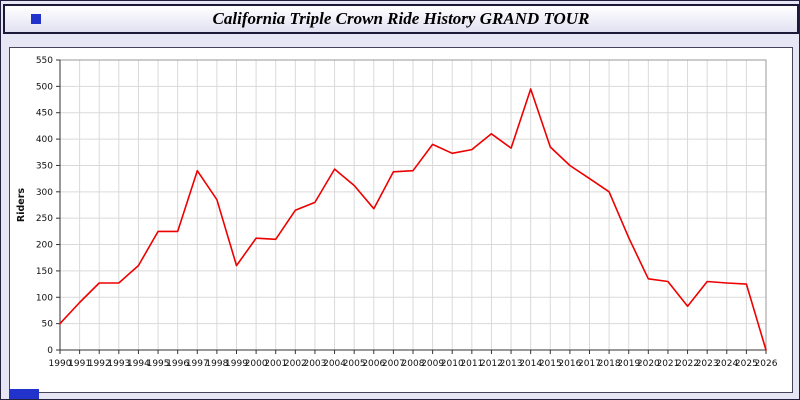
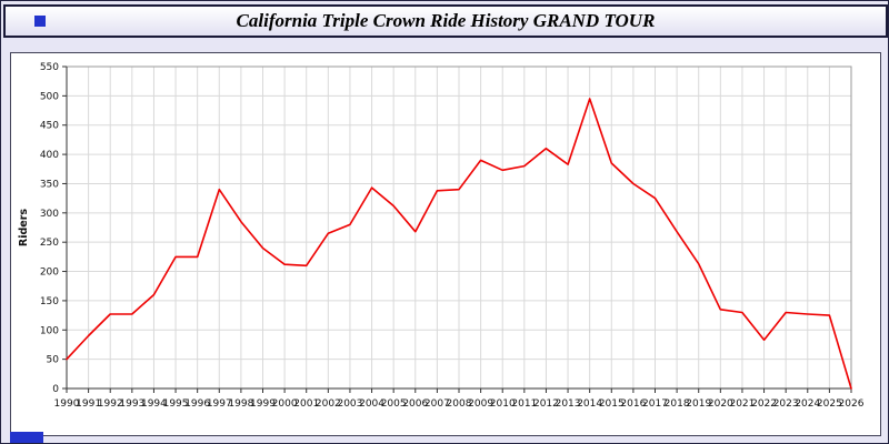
1999: 160 -> 240
2018: 300 -> 270
